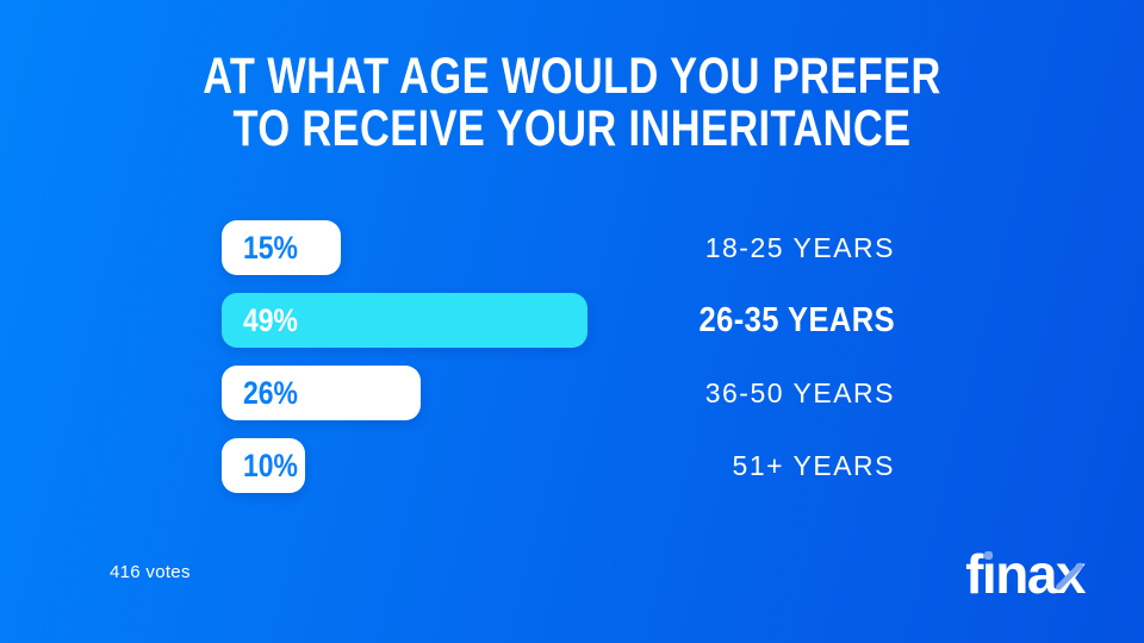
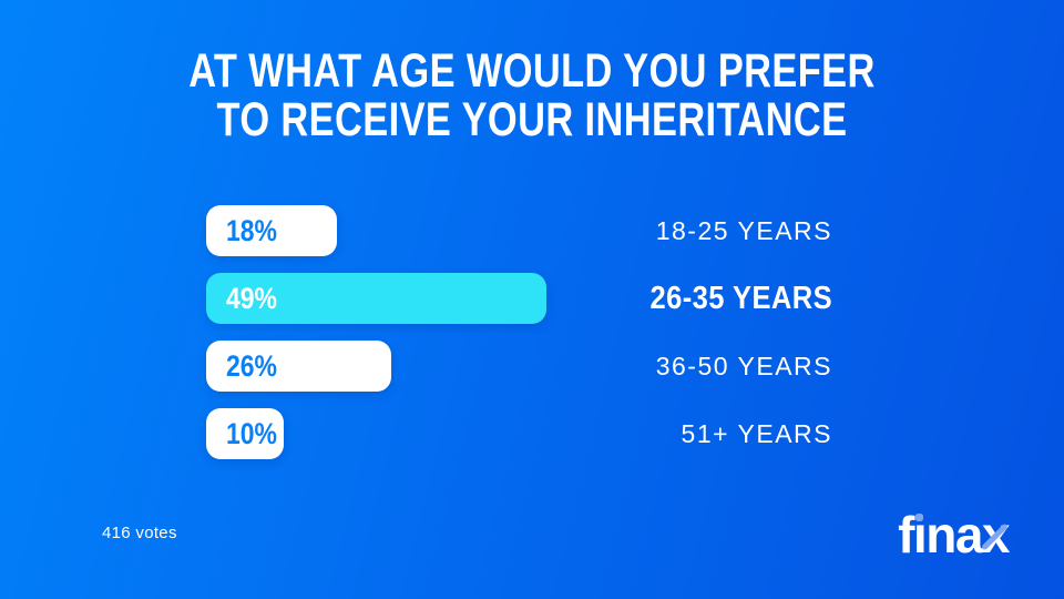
18-25 YEARS: 15% -> 18%
